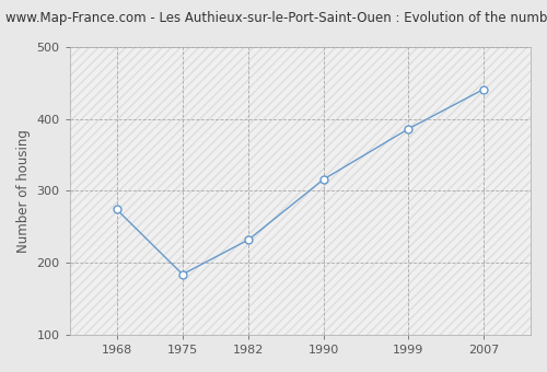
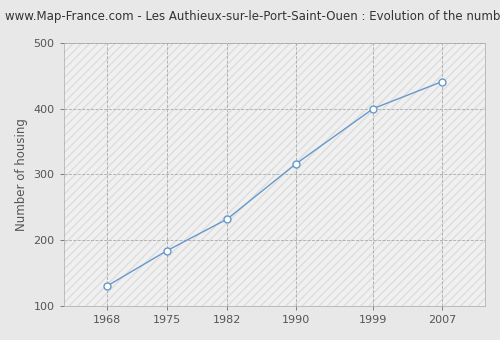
1968: 274 -> 130
1999: 386 -> 400
